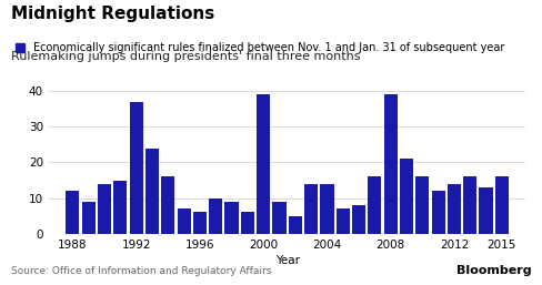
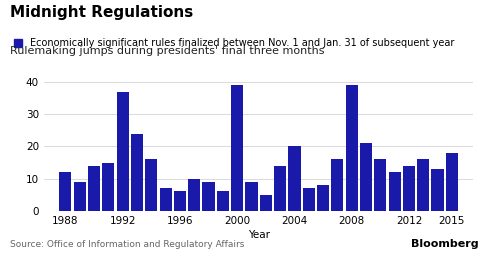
2004: 14 -> 20
2015: 16 -> 18
